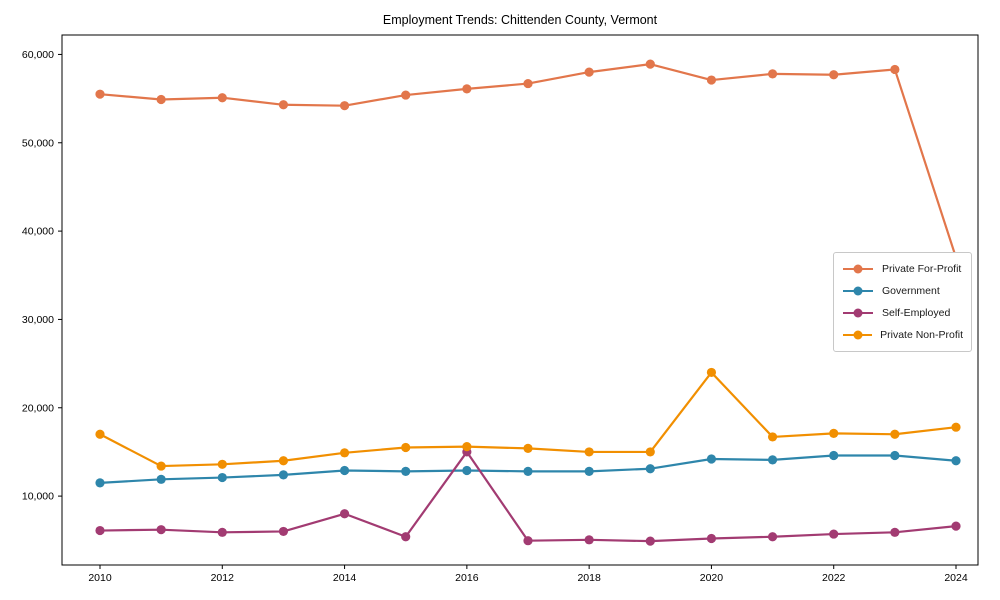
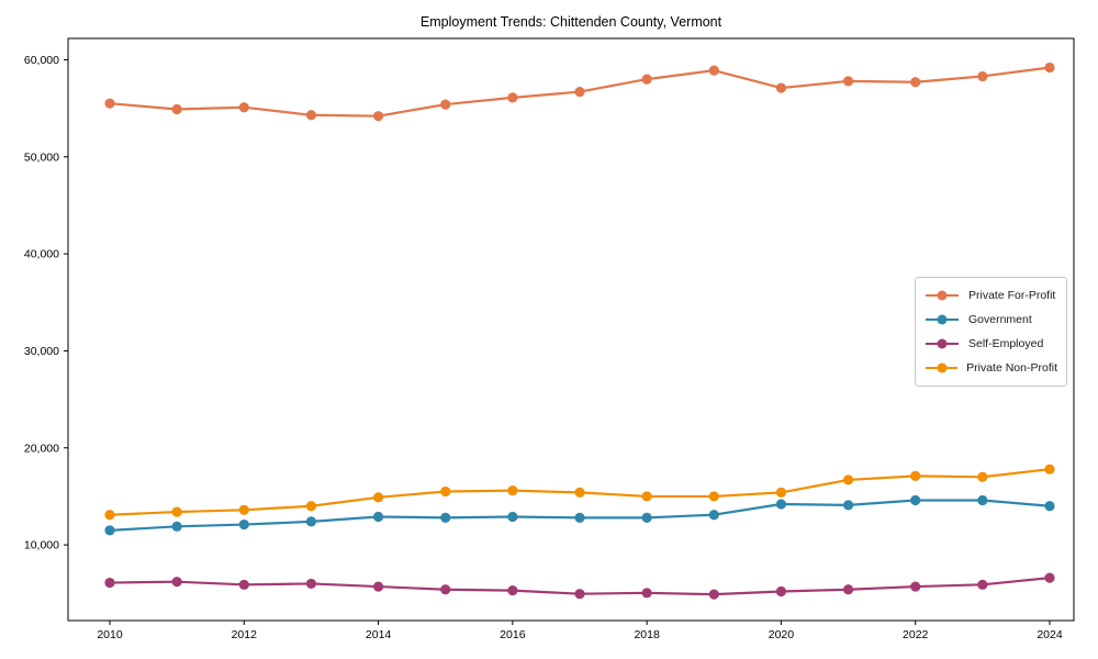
Private Non-Profit/2010: 17000 -> 13000
Self-Employed/2014: 8000 -> 6000
Self-Employed/2016: 15000 -> 5000
Private Non-Profit/2020: 24000 -> 15000
Private For-Profit/2024: 37000 -> 59000
